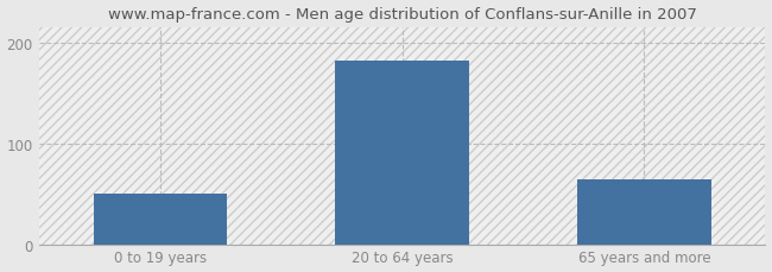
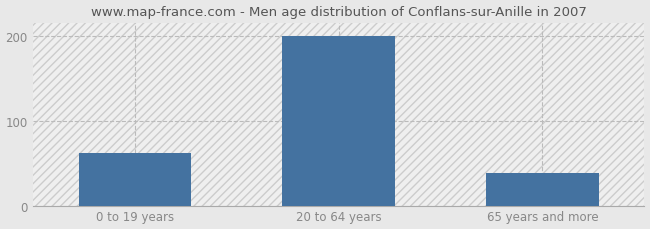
0 to 19 years: 50 -> 62
20 to 64 years: 182 -> 200
65 years and more: 64 -> 38
